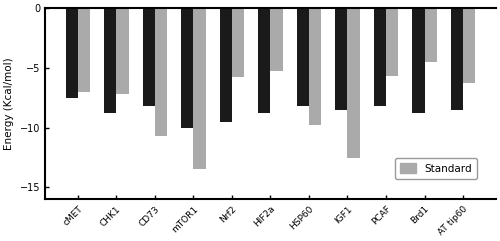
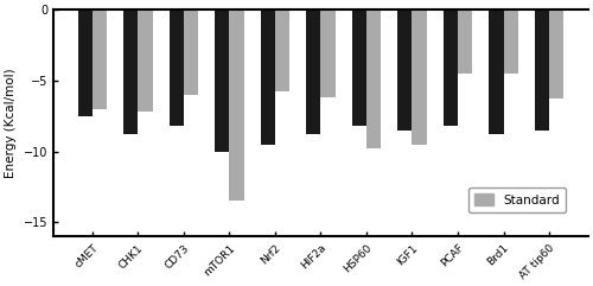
Standard/CD73: -10.7 -> -6.0
Standard/HIF2a: -5.3 -> -6.2
Standard/IGF1: -12.5 -> -9.5
Standard/PCAF: -5.7 -> -4.5
